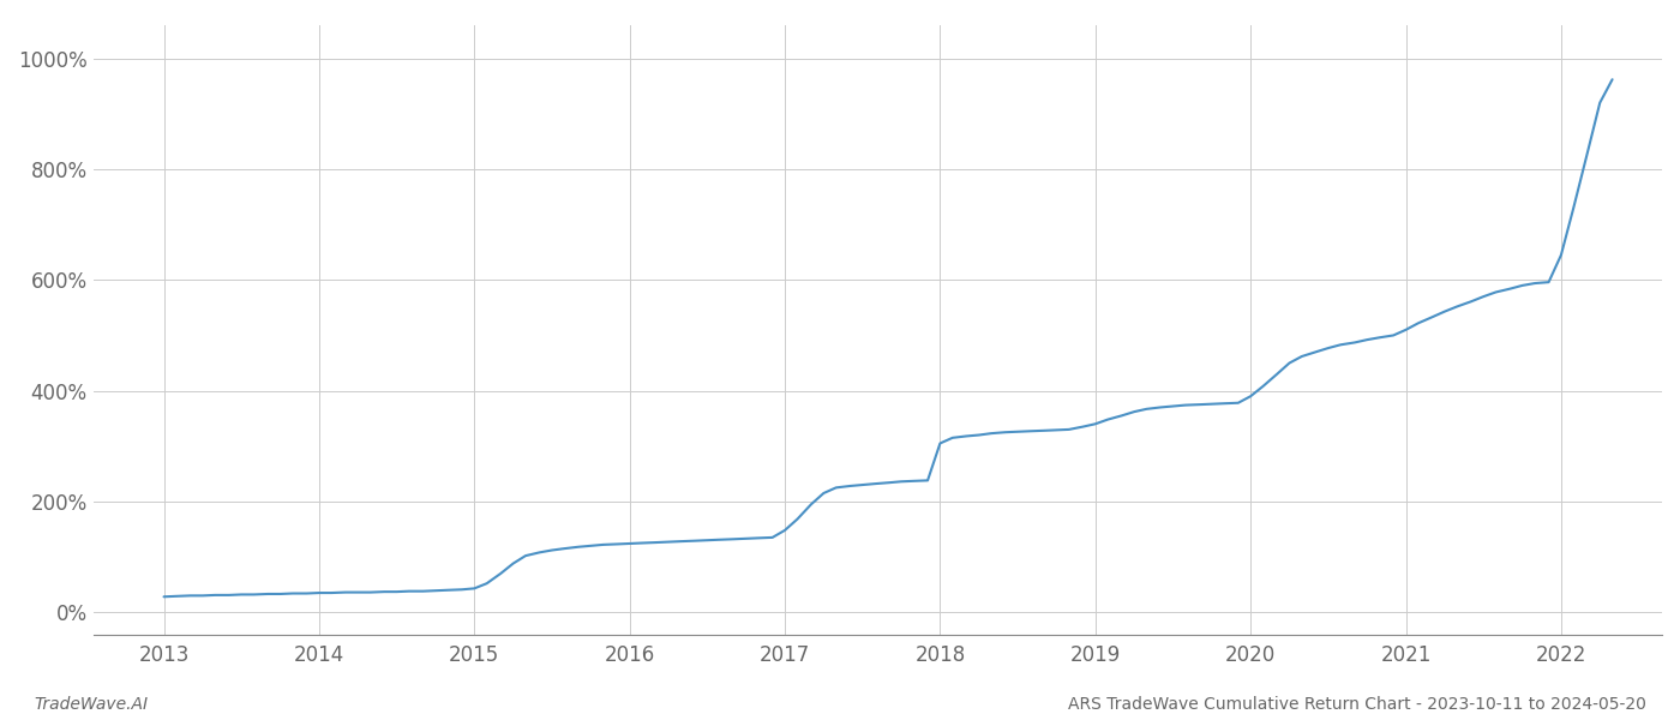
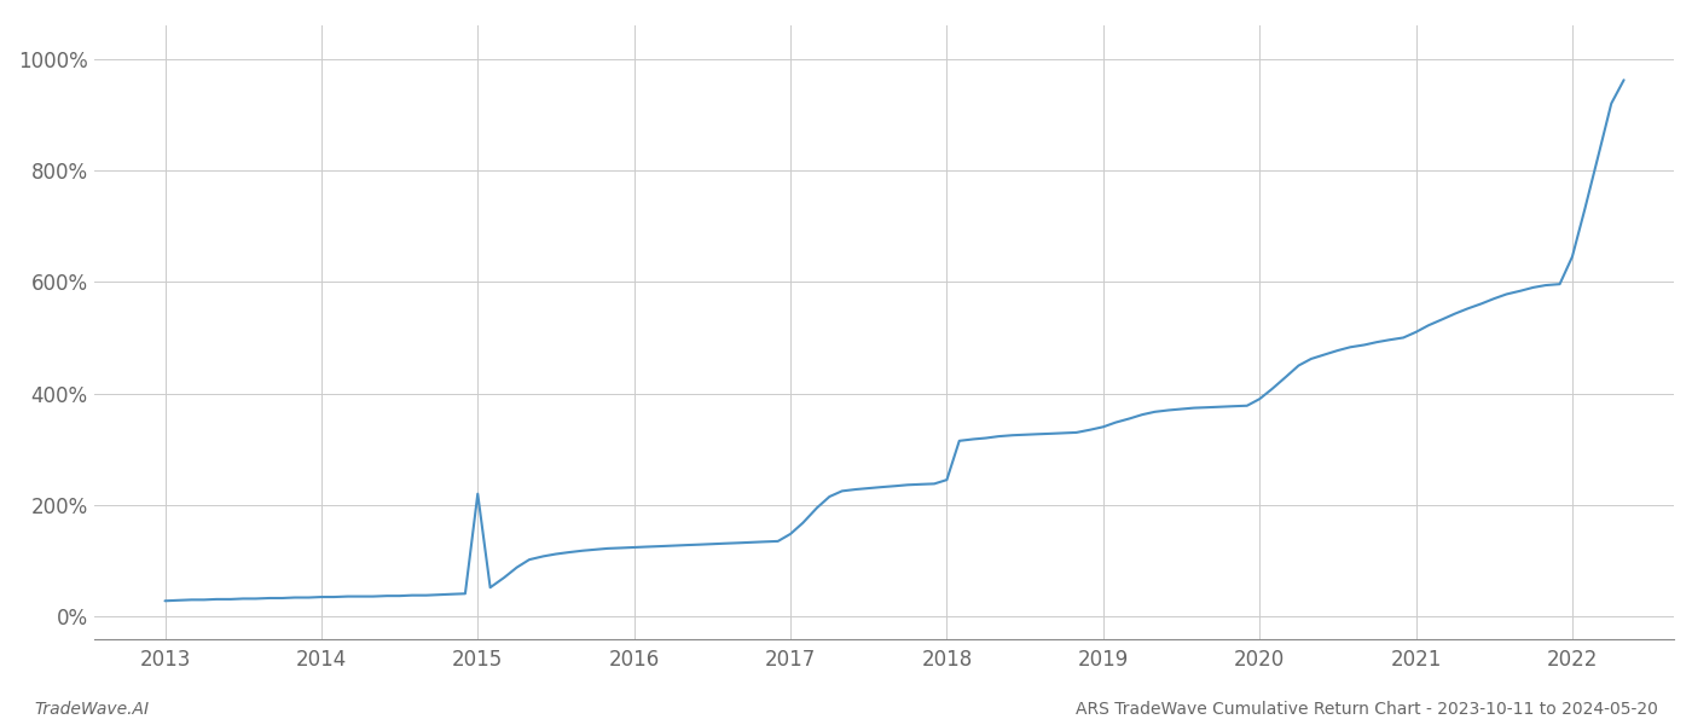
2015: 43% -> 220%
2018: 305% -> 245%
